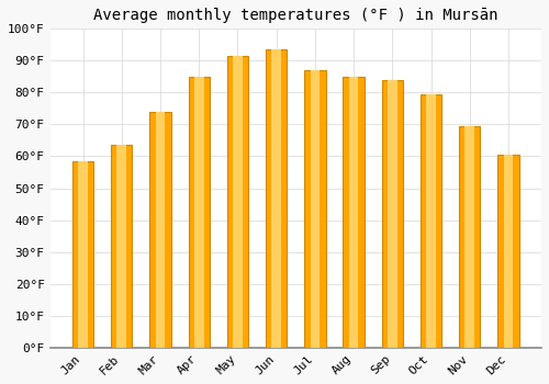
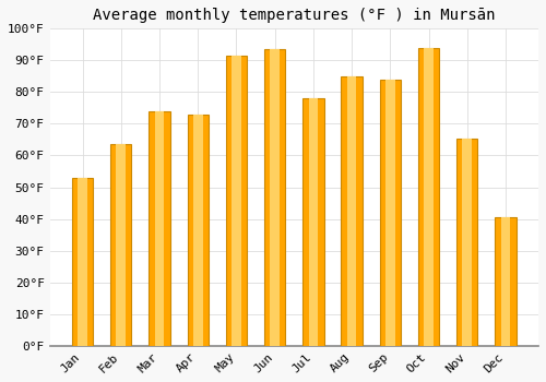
Jan: 58.5°F -> 53.0°F
Apr: 85.0°F -> 73.0°F
Jul: 87.0°F -> 78.0°F
Oct: 79.5°F -> 94.0°F
Nov: 69.5°F -> 65.5°F
Dec: 60.5°F -> 40.5°F
